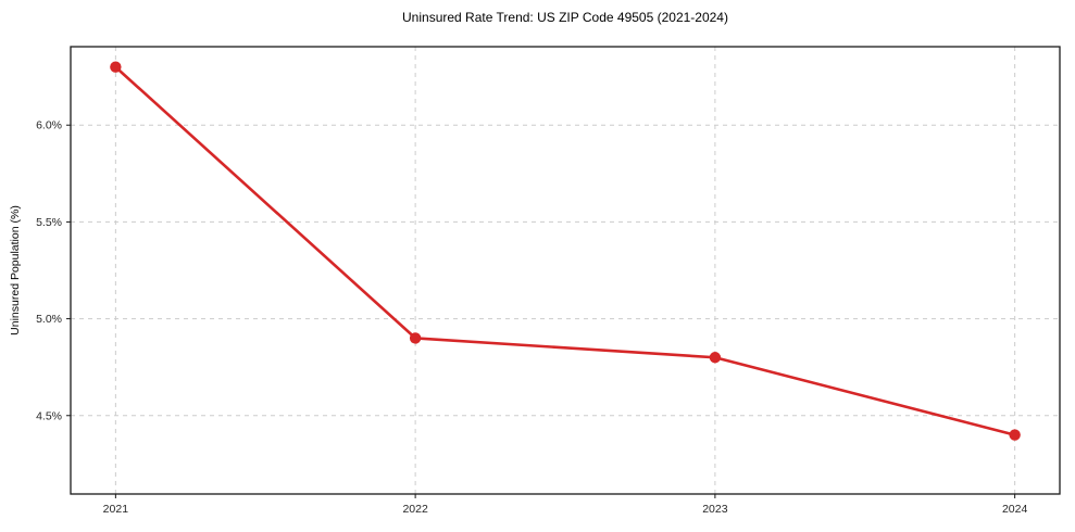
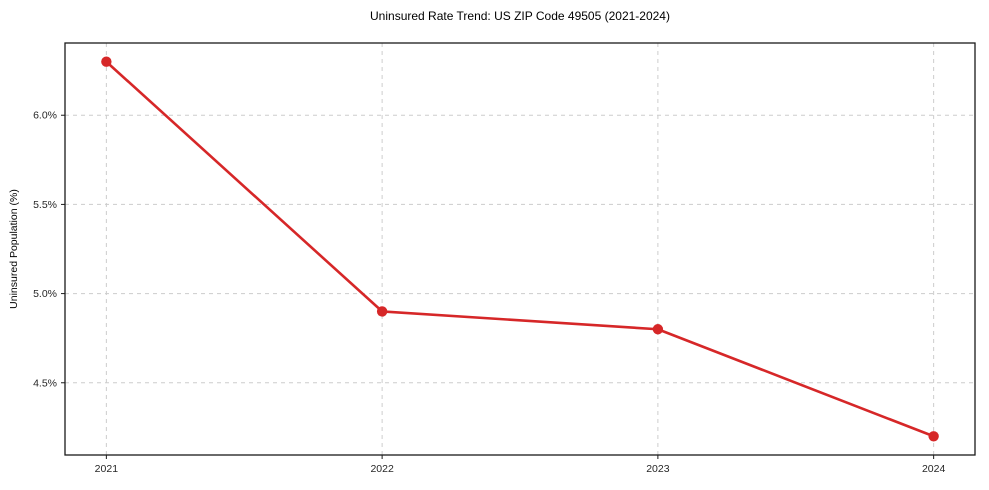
2024: 4.4% -> 4.2%
